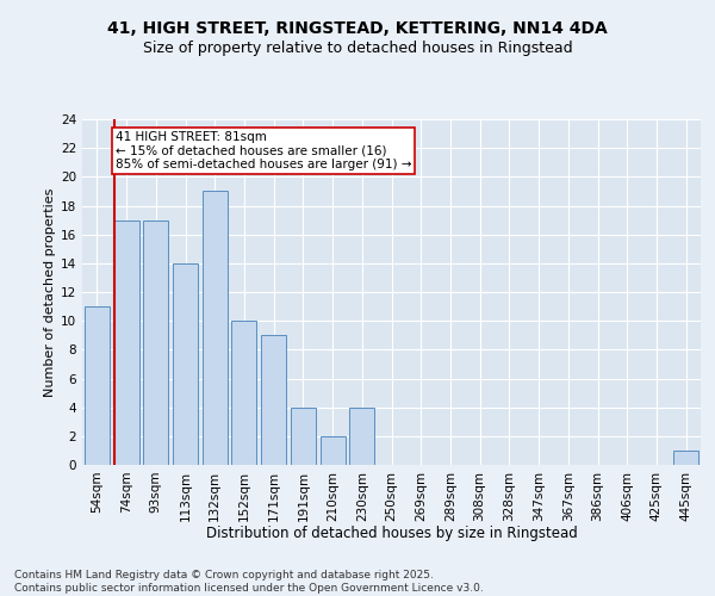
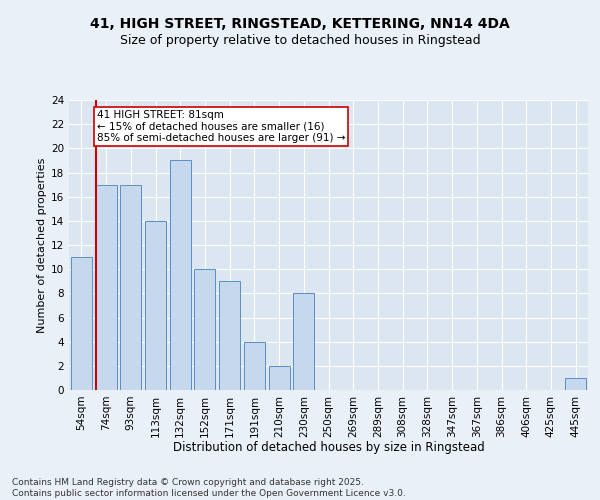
230sqm: 4 -> 8
